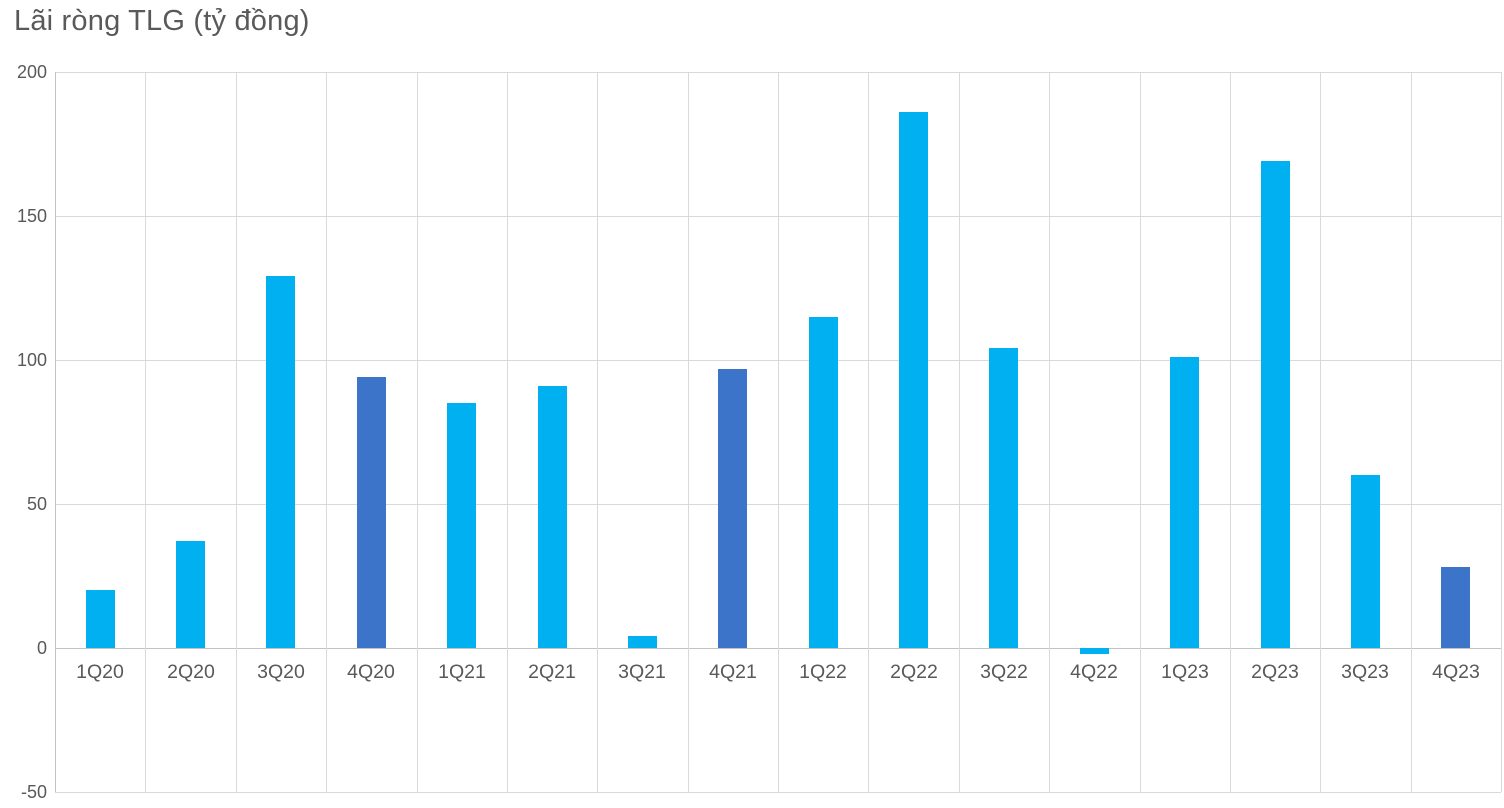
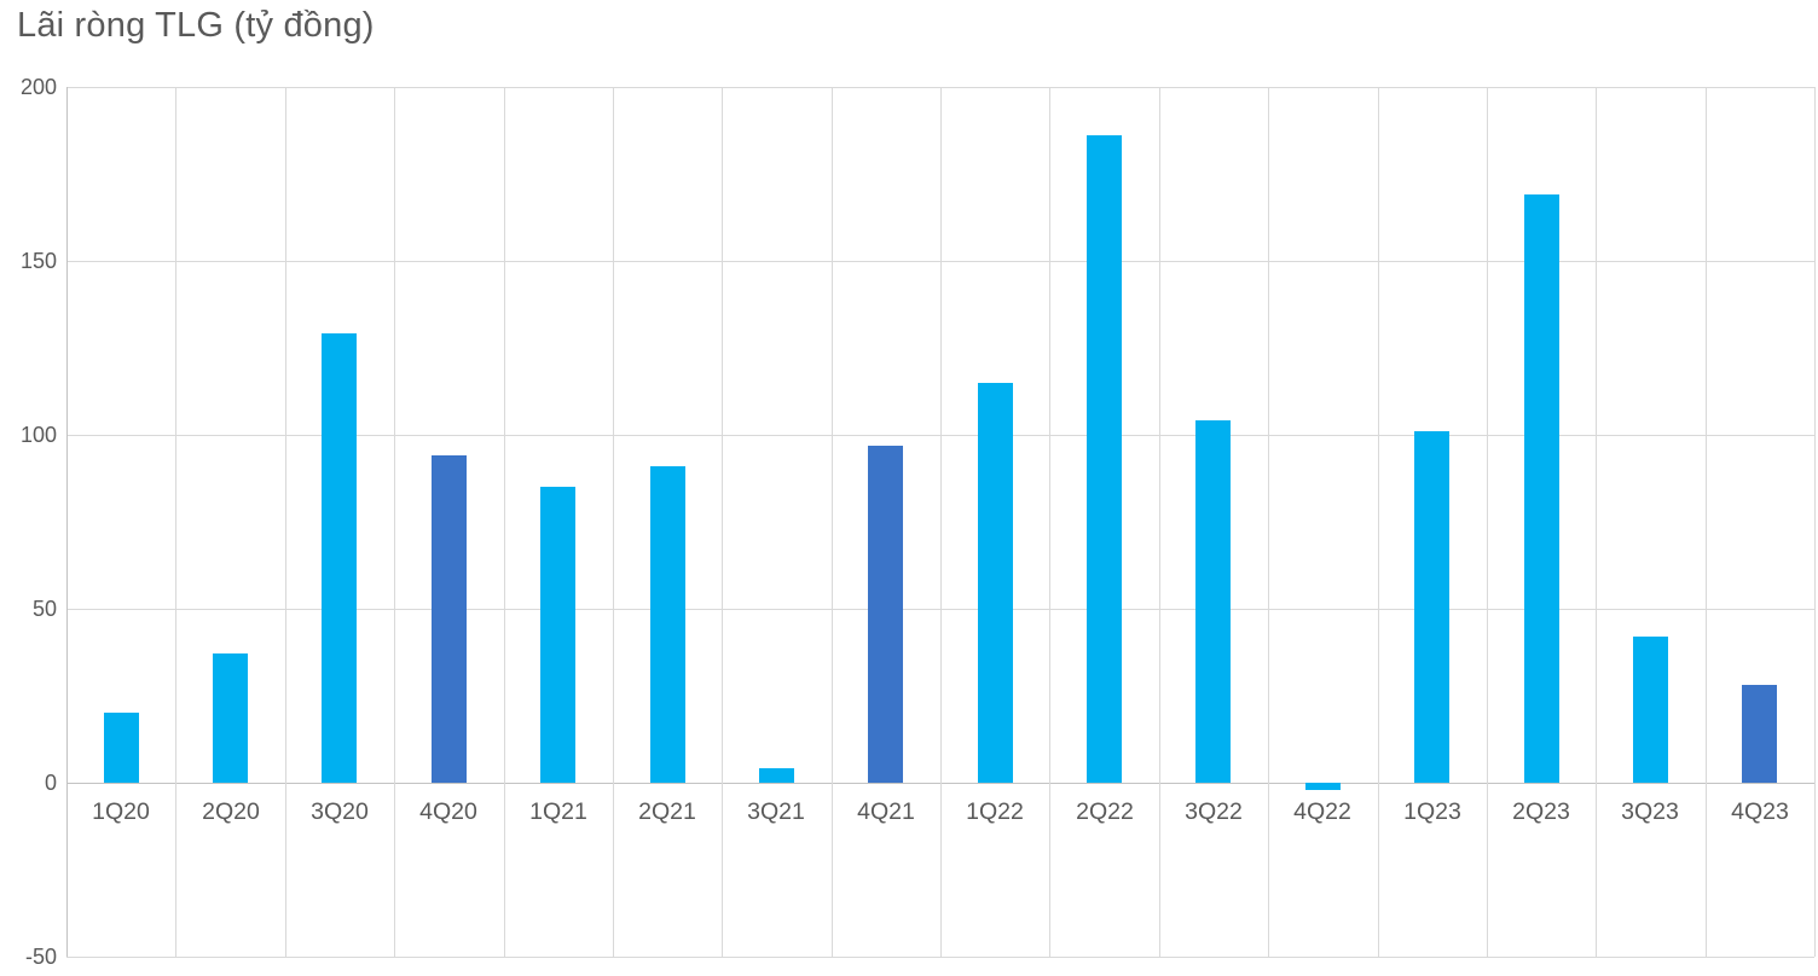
3Q23: 60 -> 42
